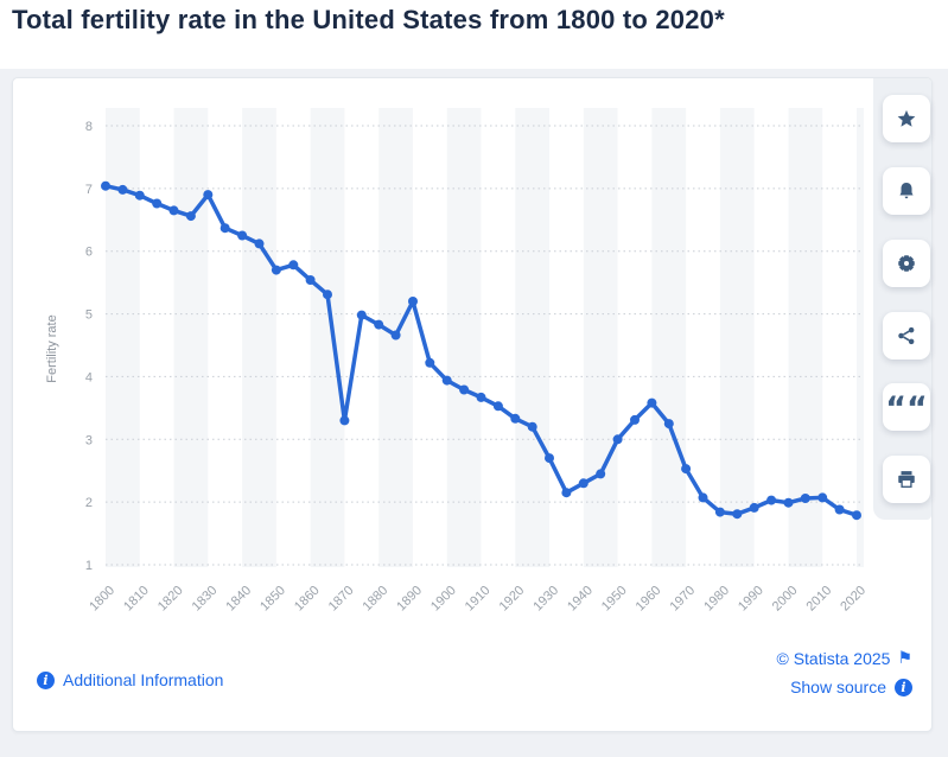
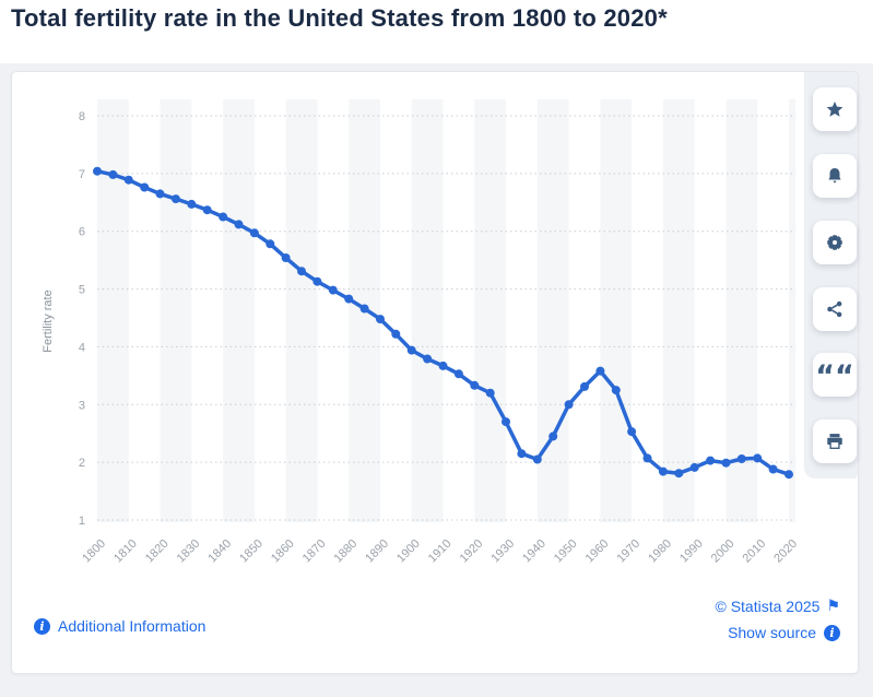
1830: 6.9 -> 6.5
1850: 5.7 -> 6.0
1870: 3.3 -> 5.1
1890: 5.2 -> 4.5
1940: 2.3 -> 2.0
